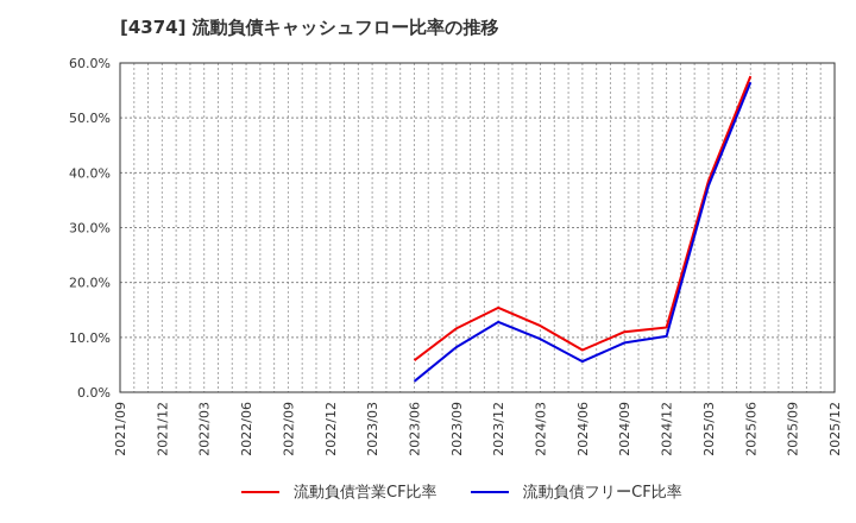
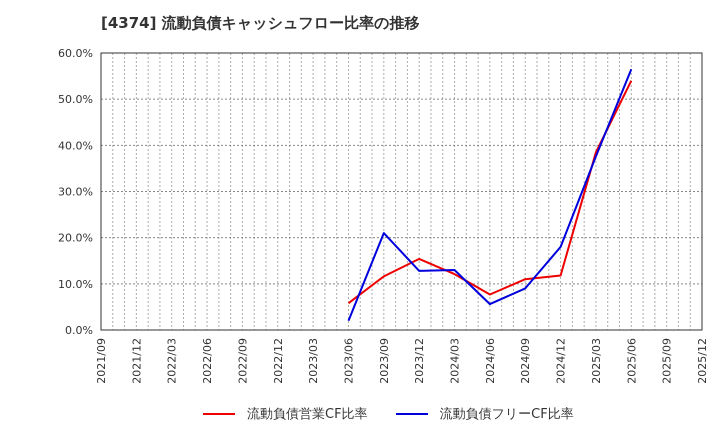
流動負債フリーCF比率/2023/09: 8% -> 21%
流動負債フリーCF比率/2024/03: 10% -> 13%
流動負債フリーCF比率/2024/12: 10% -> 18%
流動負債営業CF比率/2025/06: 58% -> 54%
